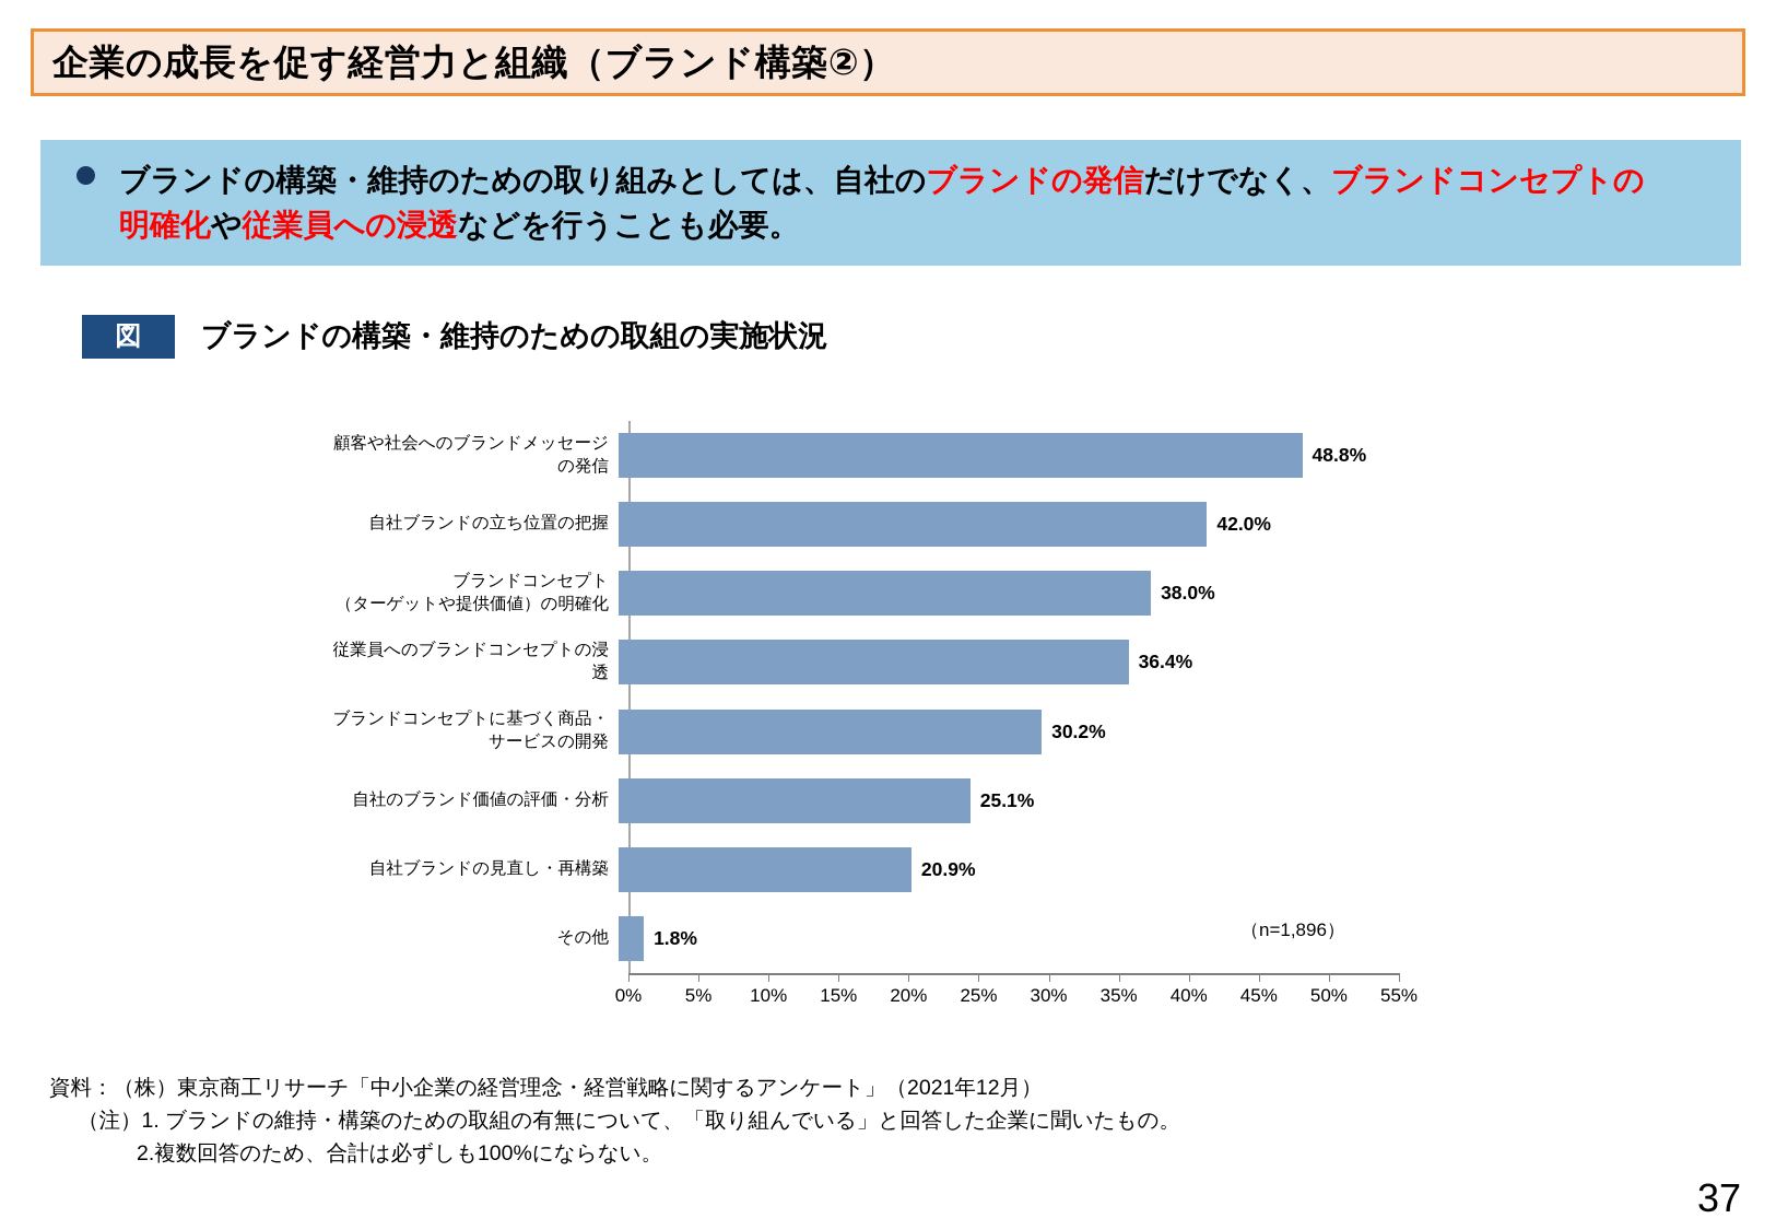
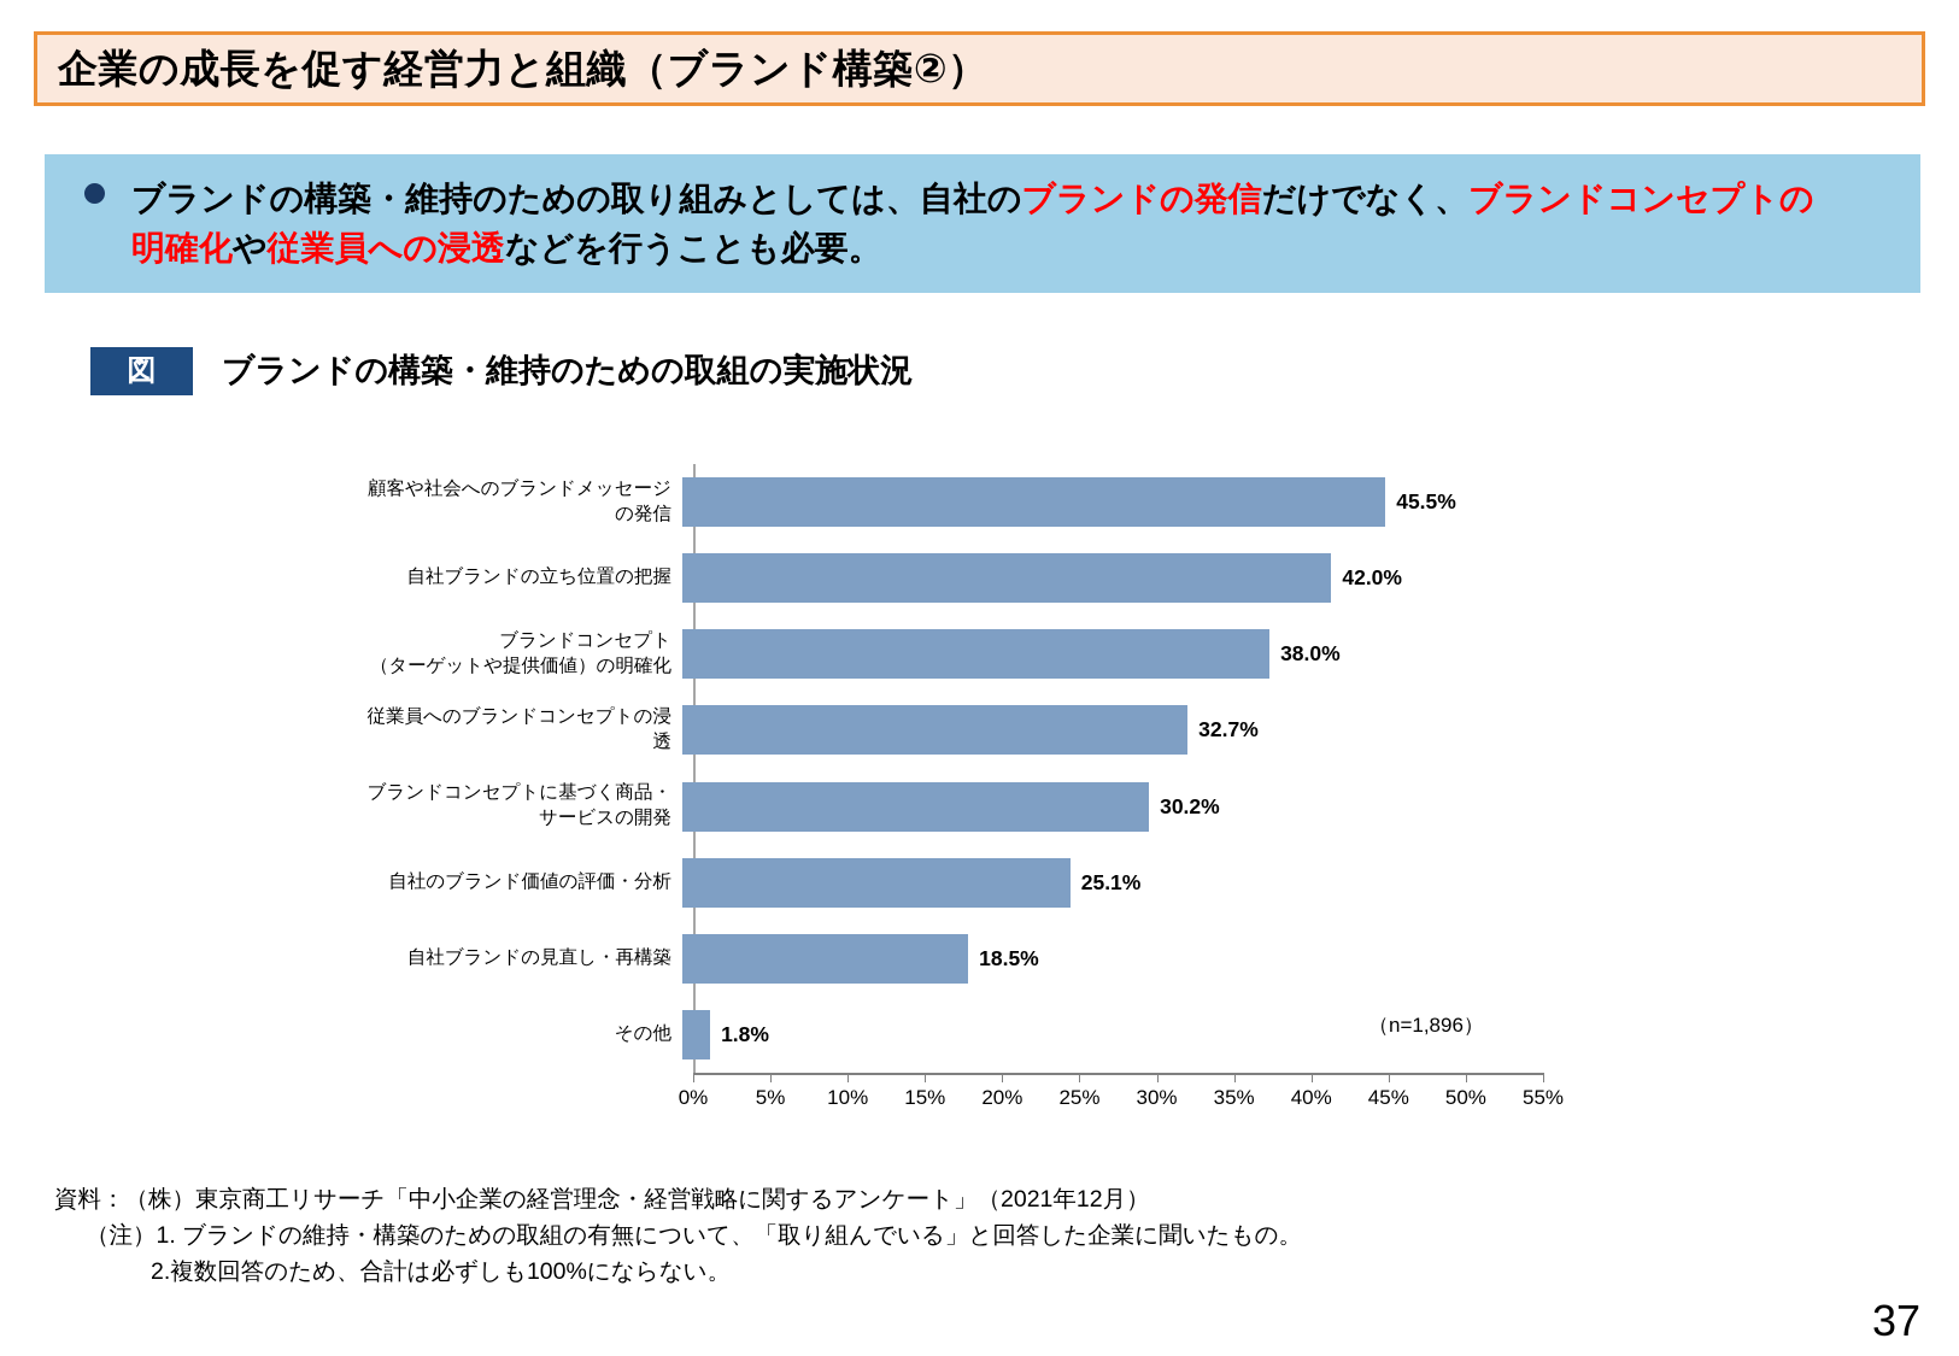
顧客や社会へのブランドメッセージの発信: 48.8% -> 45.5%
従業員へのブランドコンセプトの浸透: 36.4% -> 32.7%
自社ブランドの見直し・再構築: 20.9% -> 18.5%
